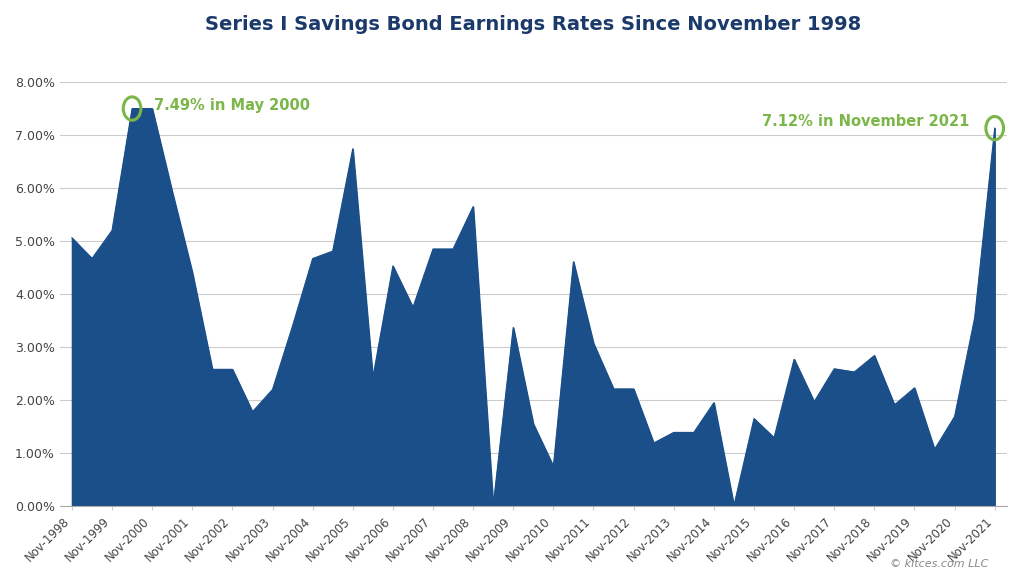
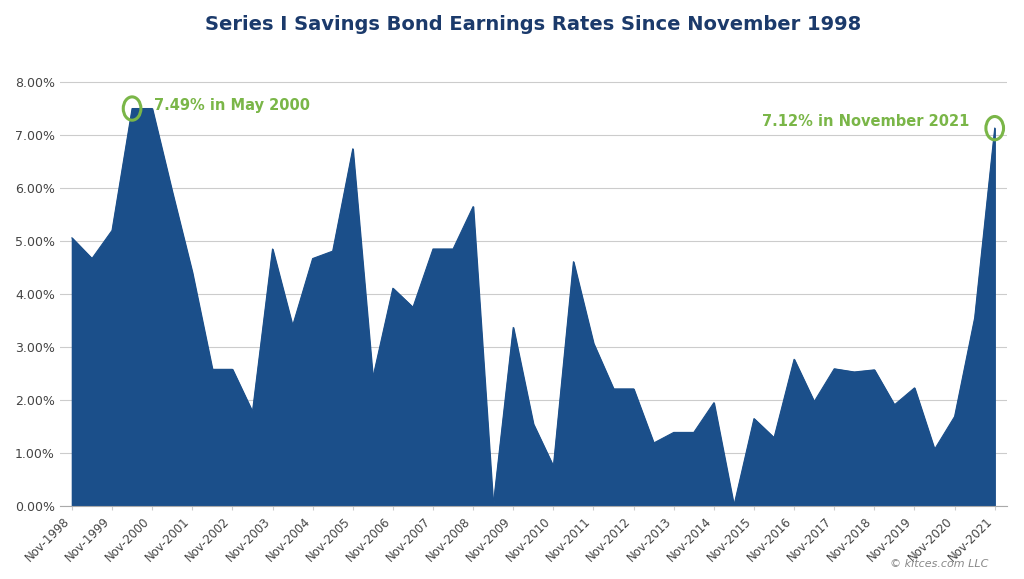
Nov-2003: 2.19% -> 4.84%
Nov-2006: 4.52% -> 4.10%
Nov-2018: 2.83% -> 2.56%
